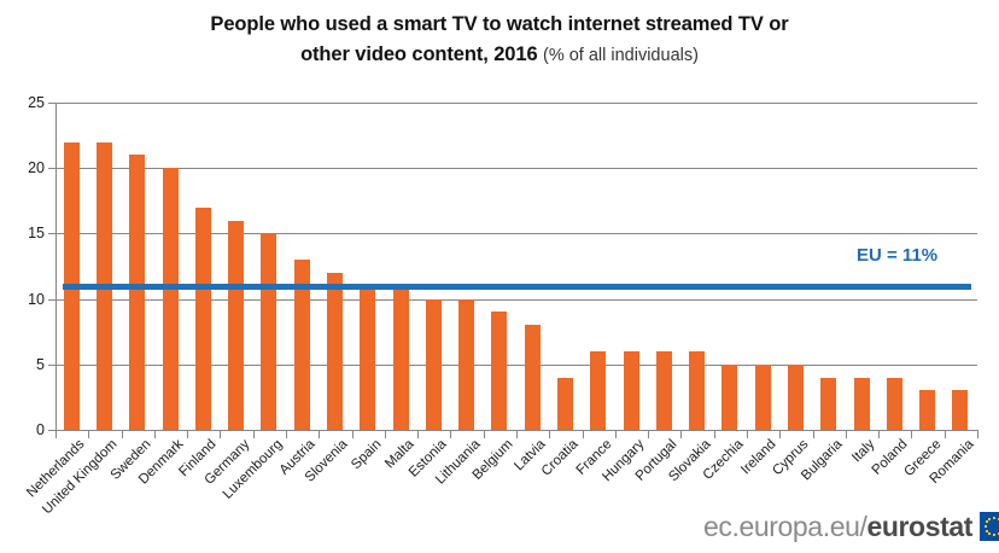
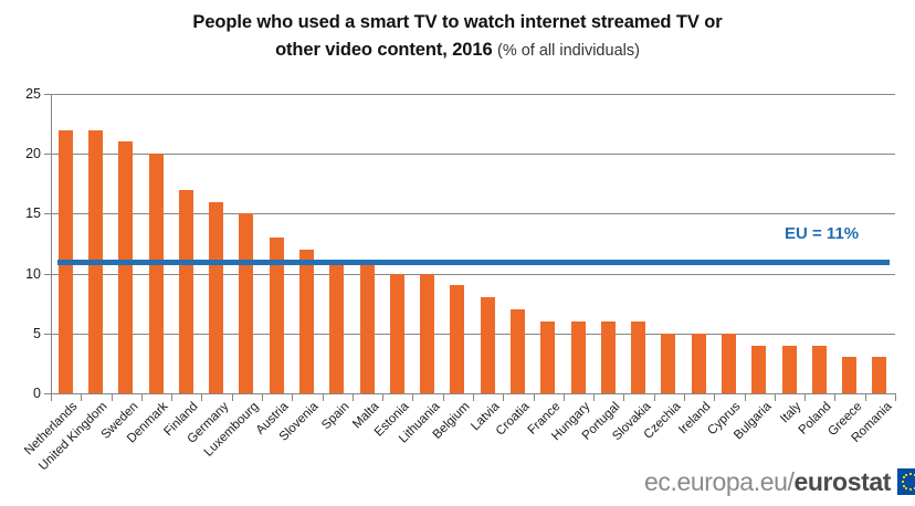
Croatia: 4 -> 7
